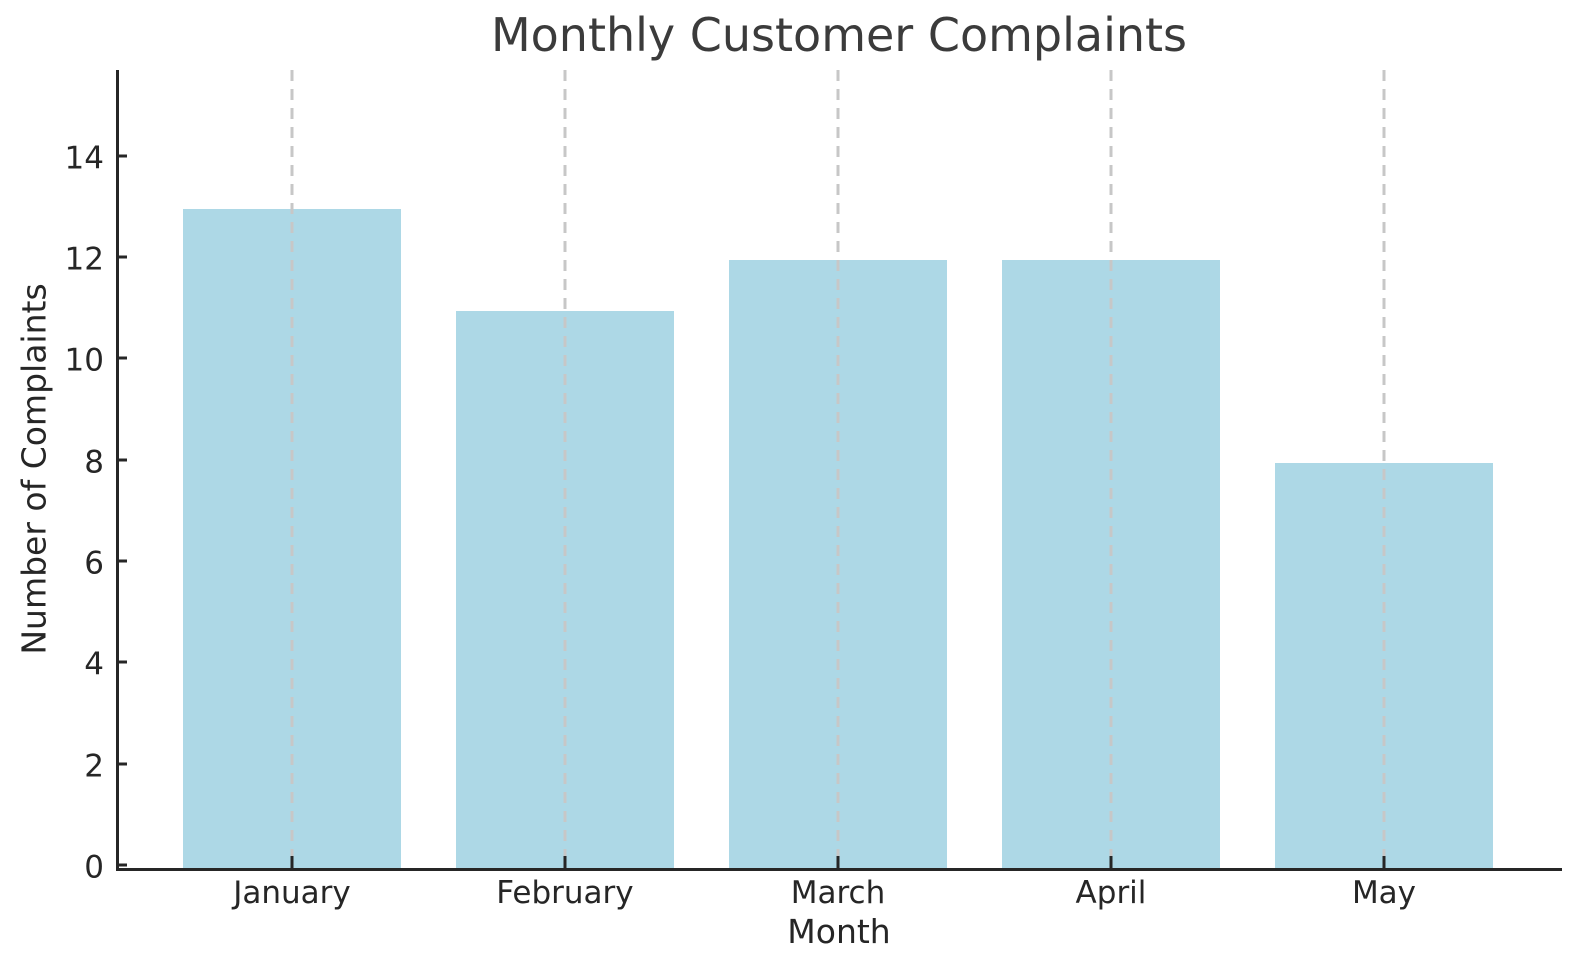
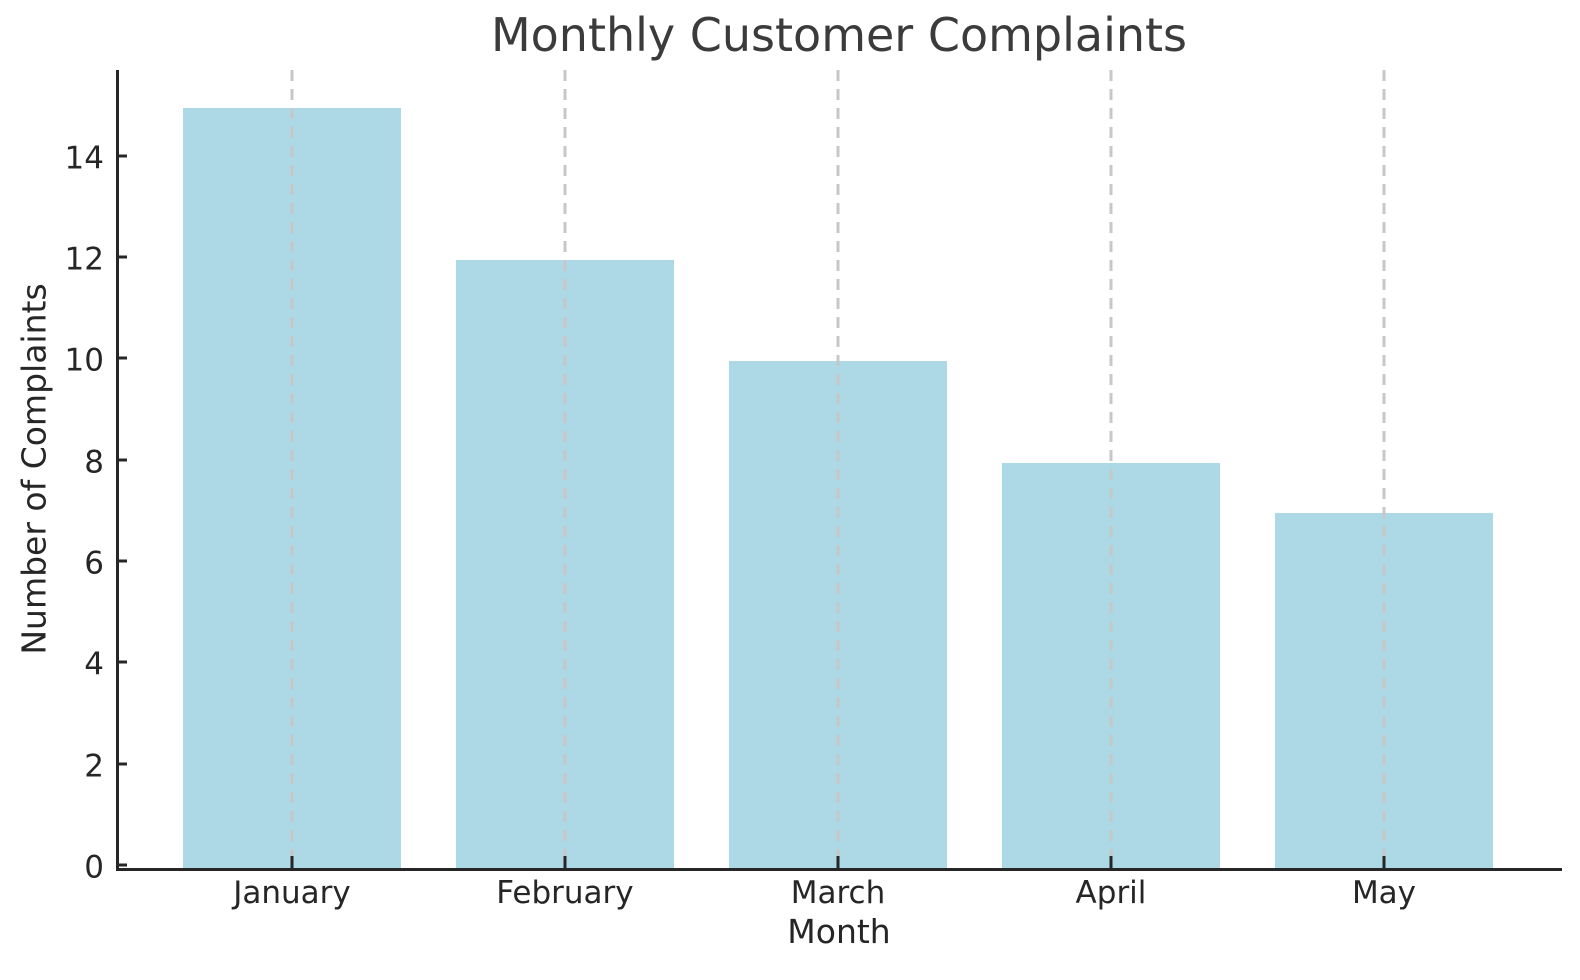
January: 13 -> 15
February: 11 -> 12
March: 12 -> 10
April: 12 -> 8
May: 8 -> 7
